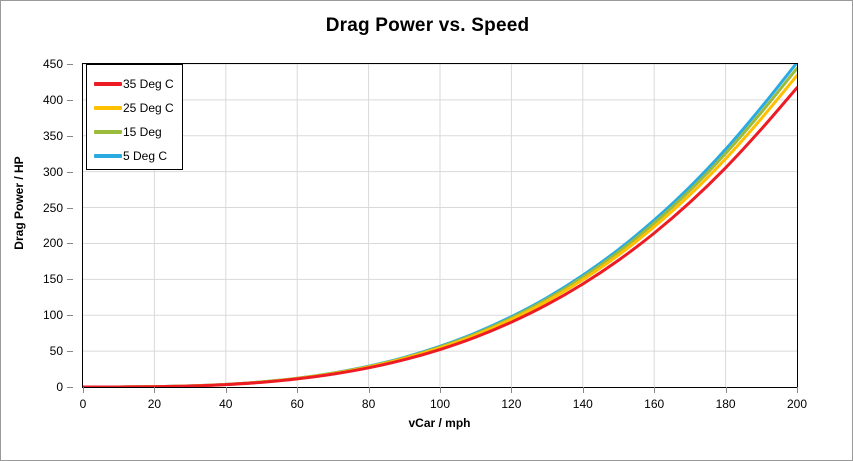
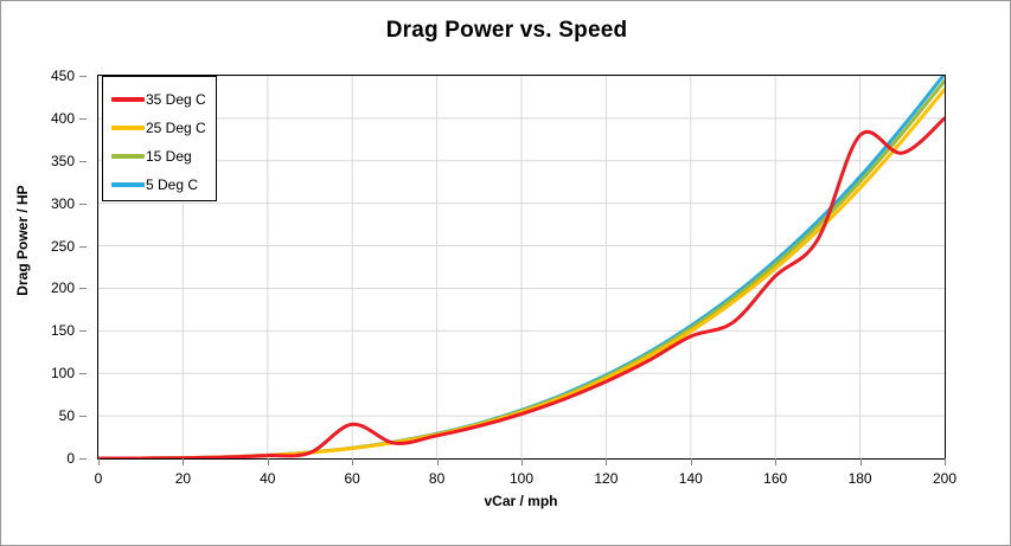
35 Deg C/60: 10 -> 40
35 Deg C/150: 180 -> 160
35 Deg C/180: 310 -> 380
35 Deg C/200: 420 -> 400
